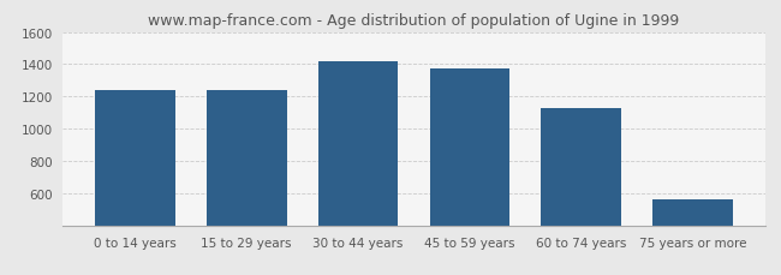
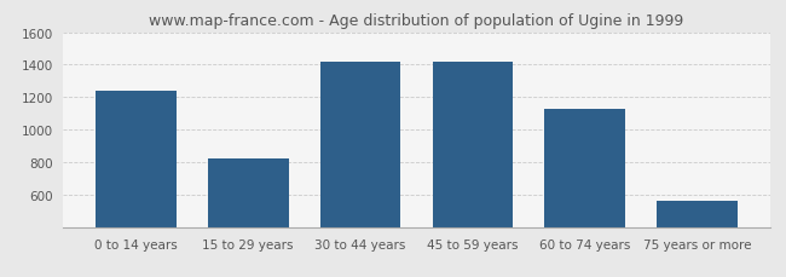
15 to 29 years: 1240 -> 820
45 to 59 years: 1370 -> 1420
